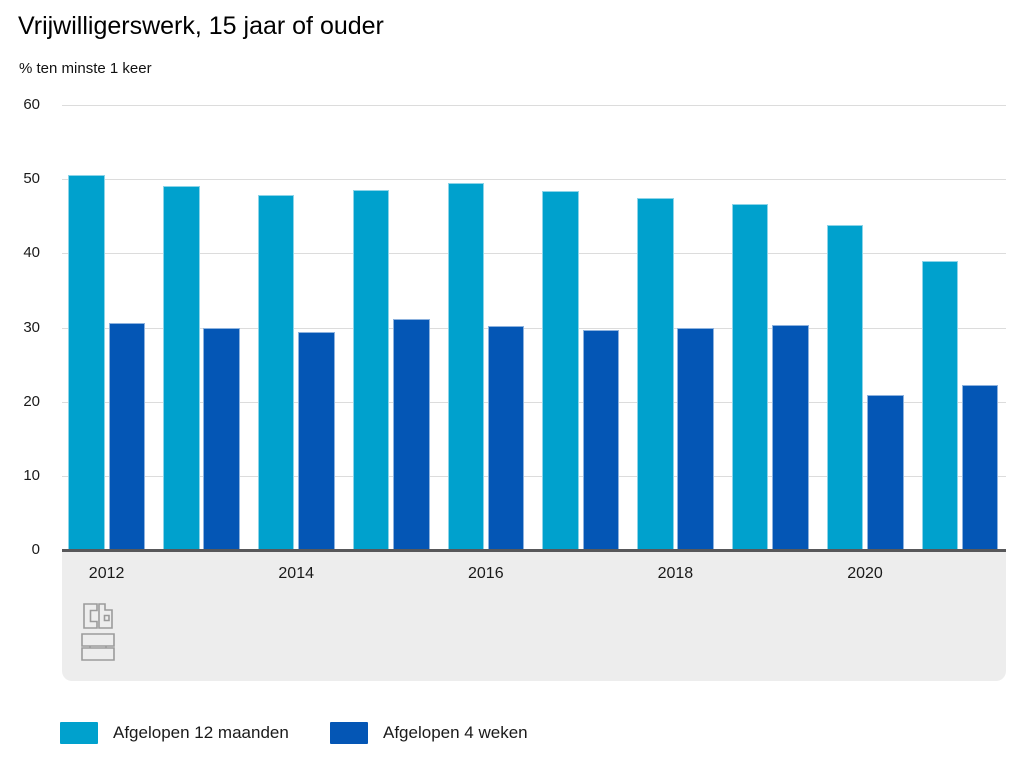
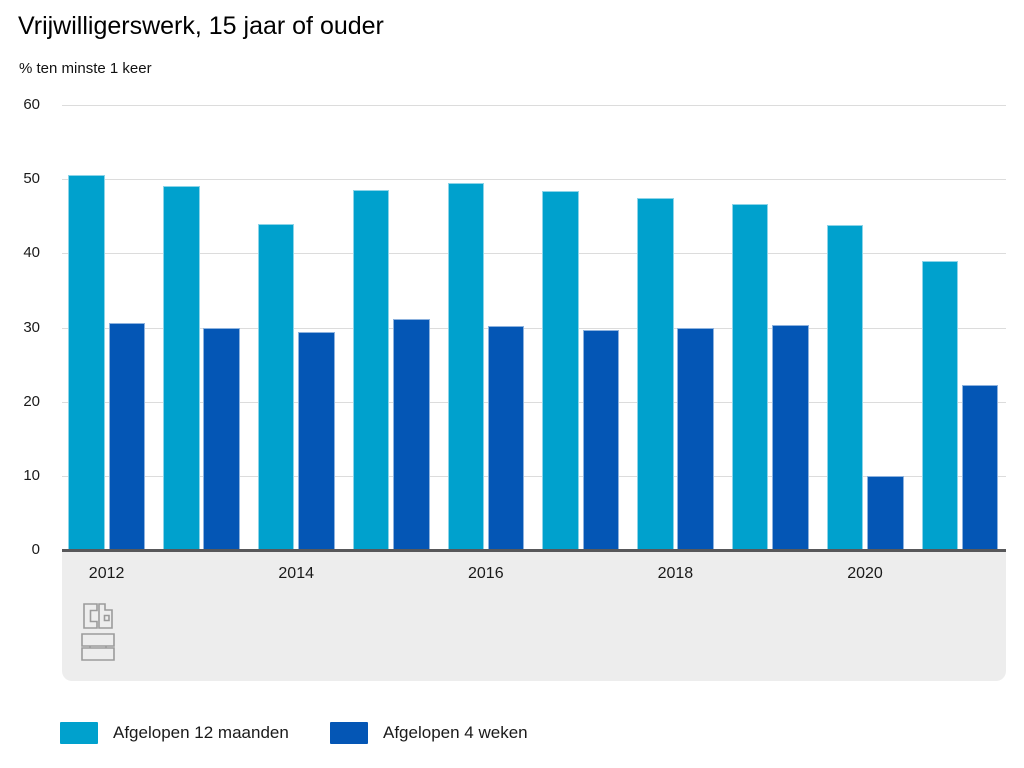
Afgelopen 12 maanden/2014: 48 -> 44
Afgelopen 4 weken/2020: 21 -> 10
